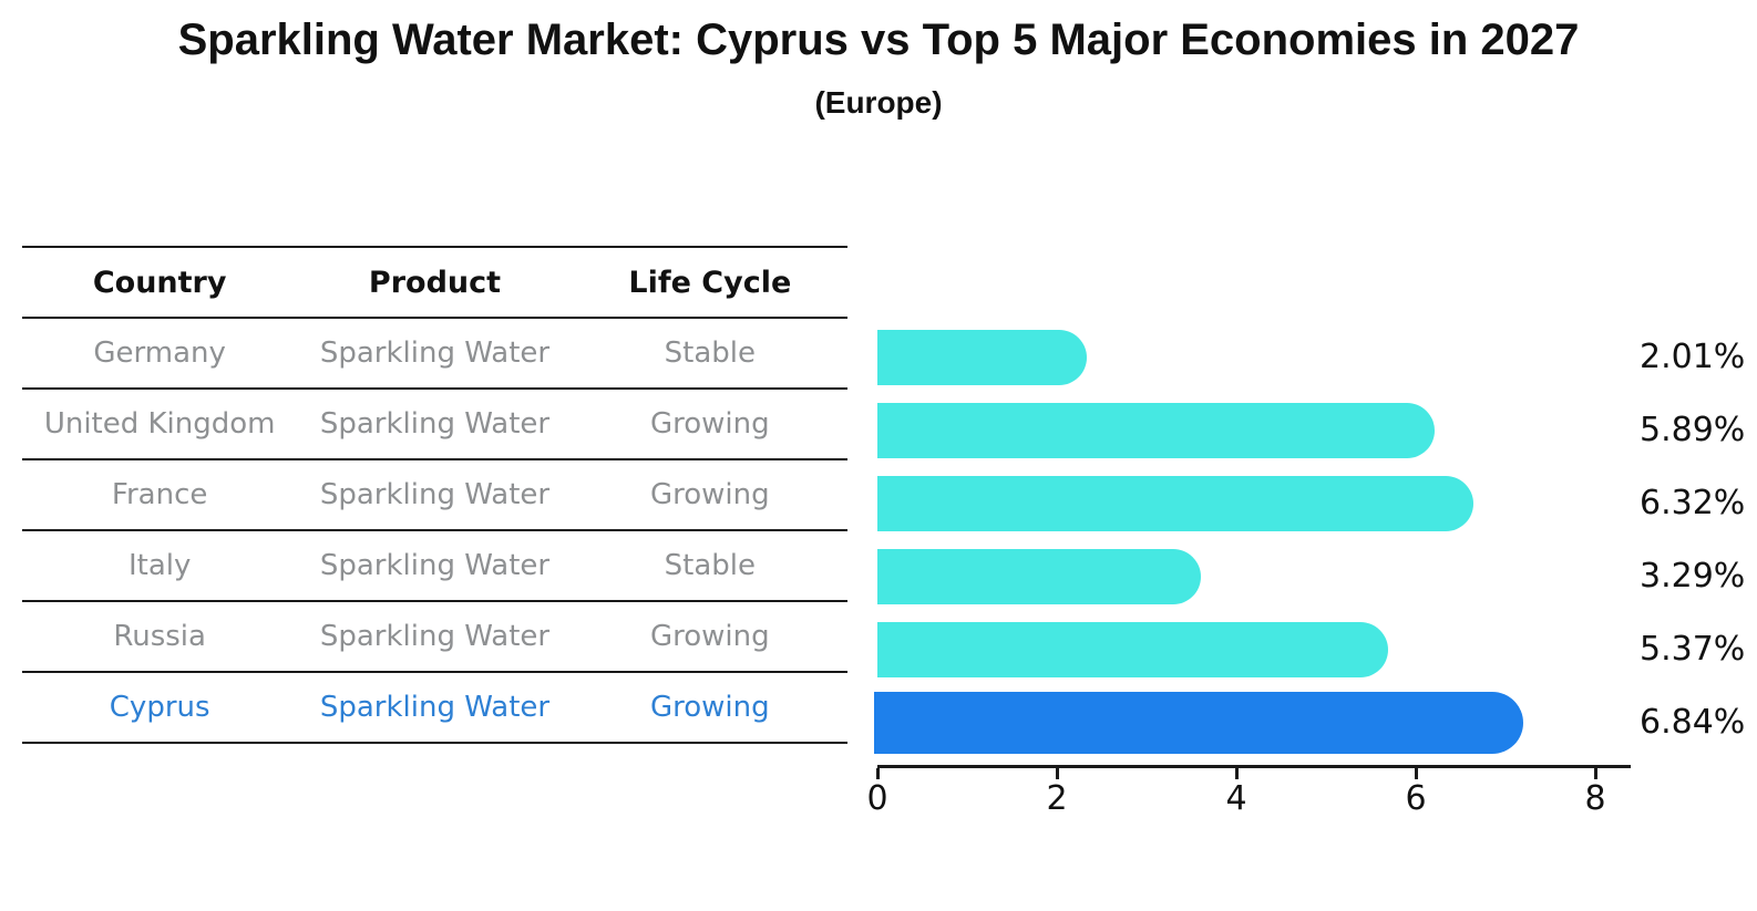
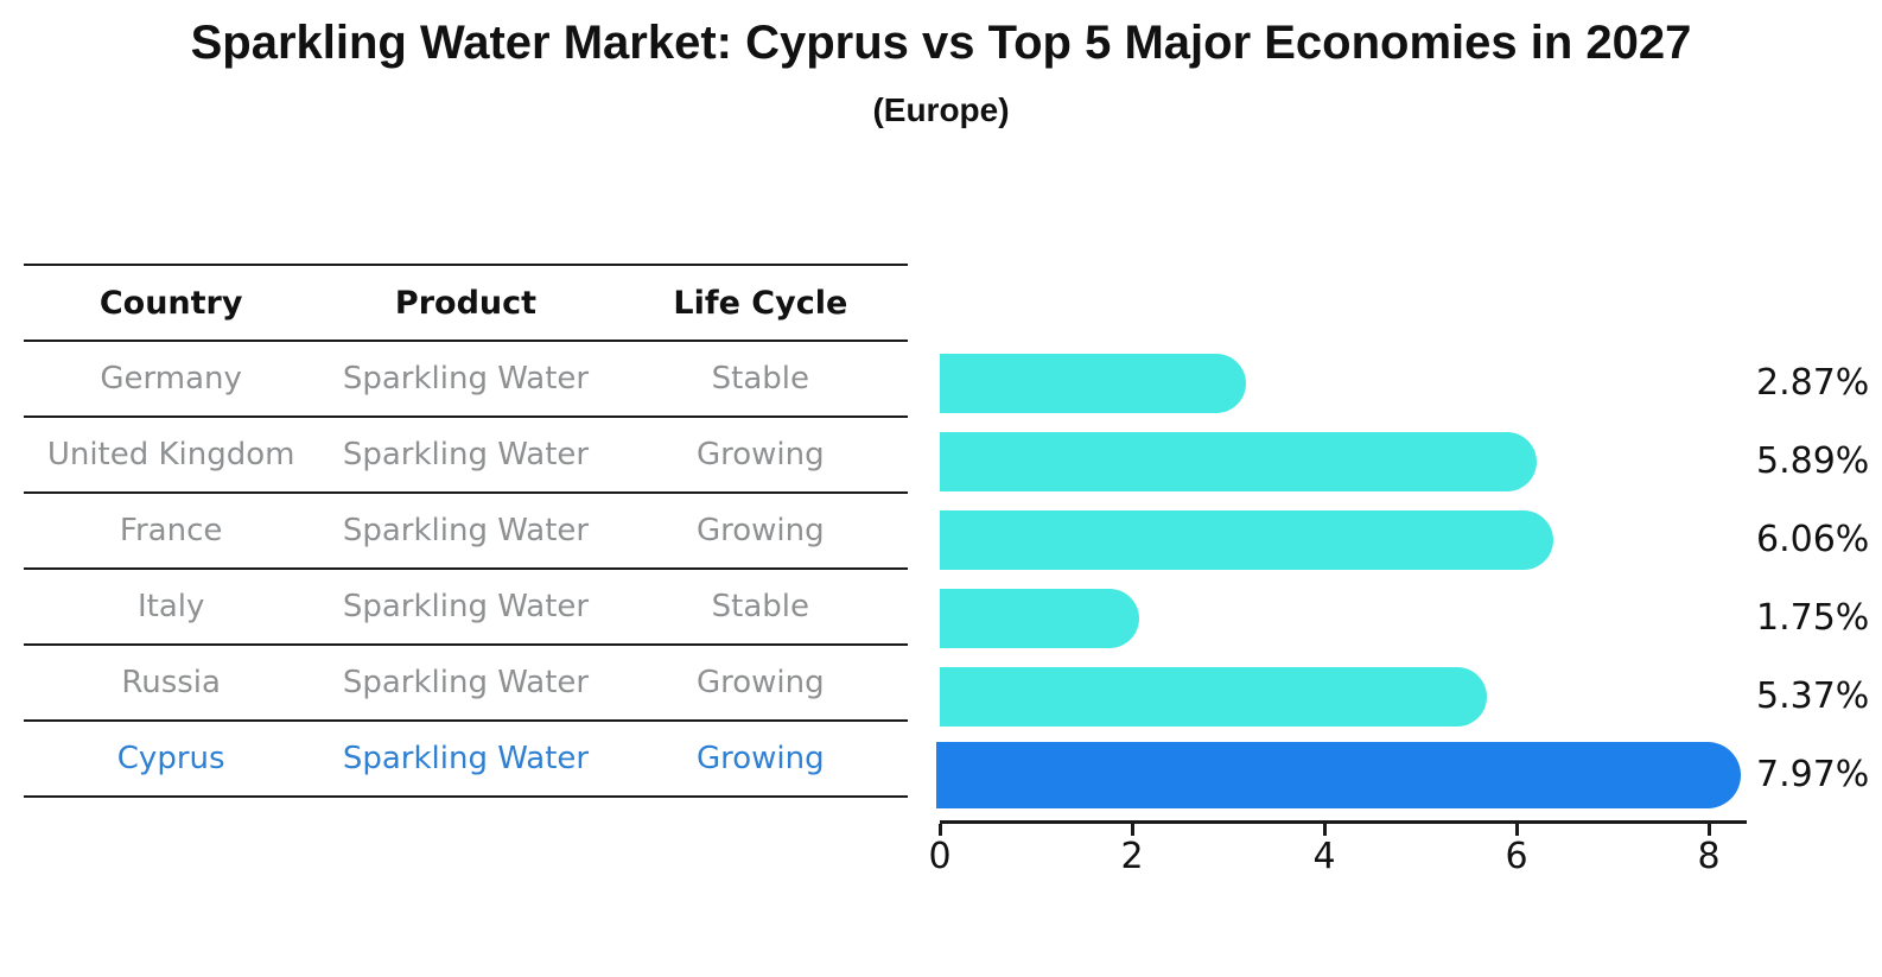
Germany: 2.01% -> 2.87%
France: 6.32% -> 6.06%
Italy: 3.29% -> 1.75%
Cyprus: 6.84% -> 7.97%
